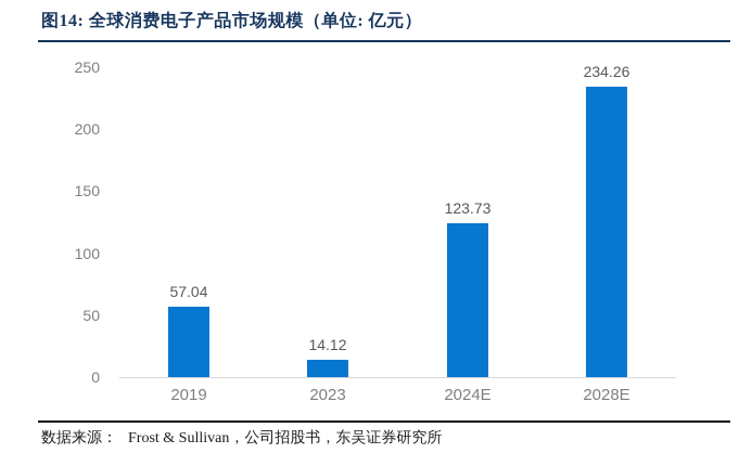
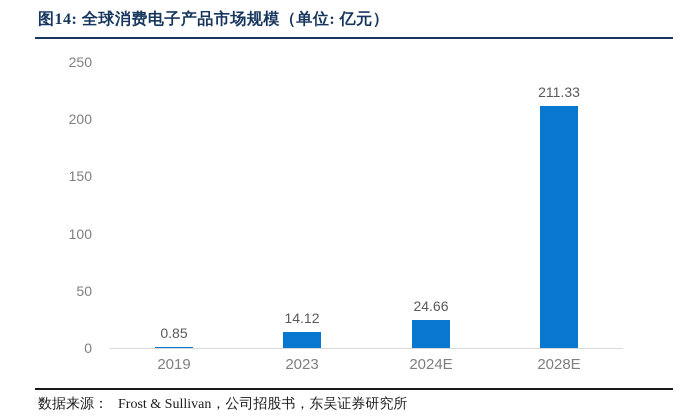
2019: 57.04 -> 0.85
2024E: 123.73 -> 24.66
2028E: 234.26 -> 211.33
